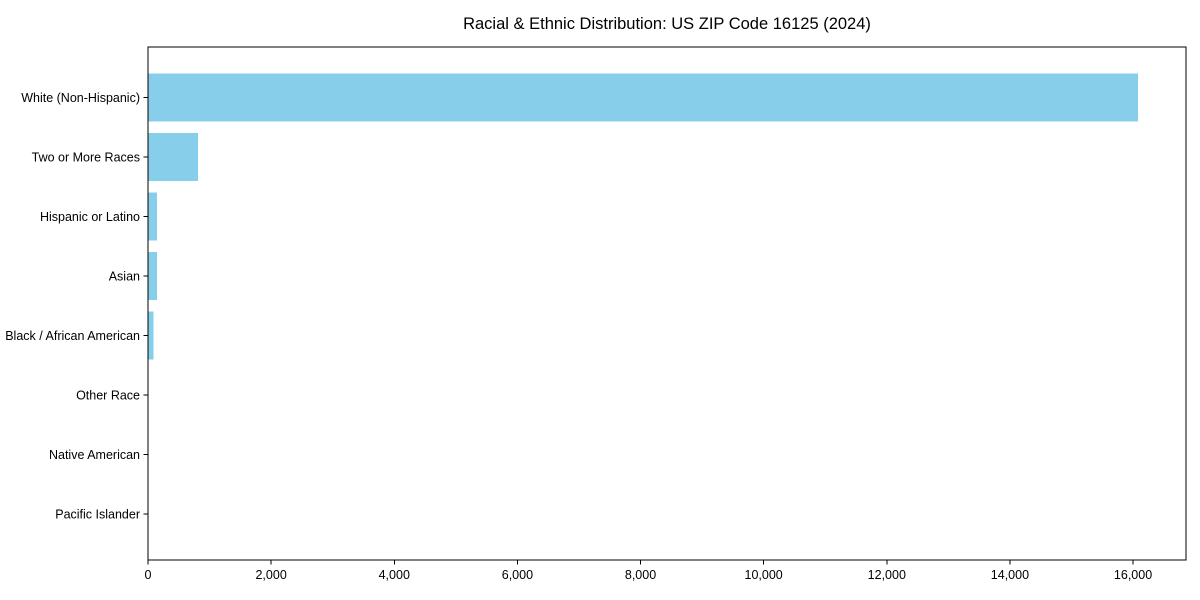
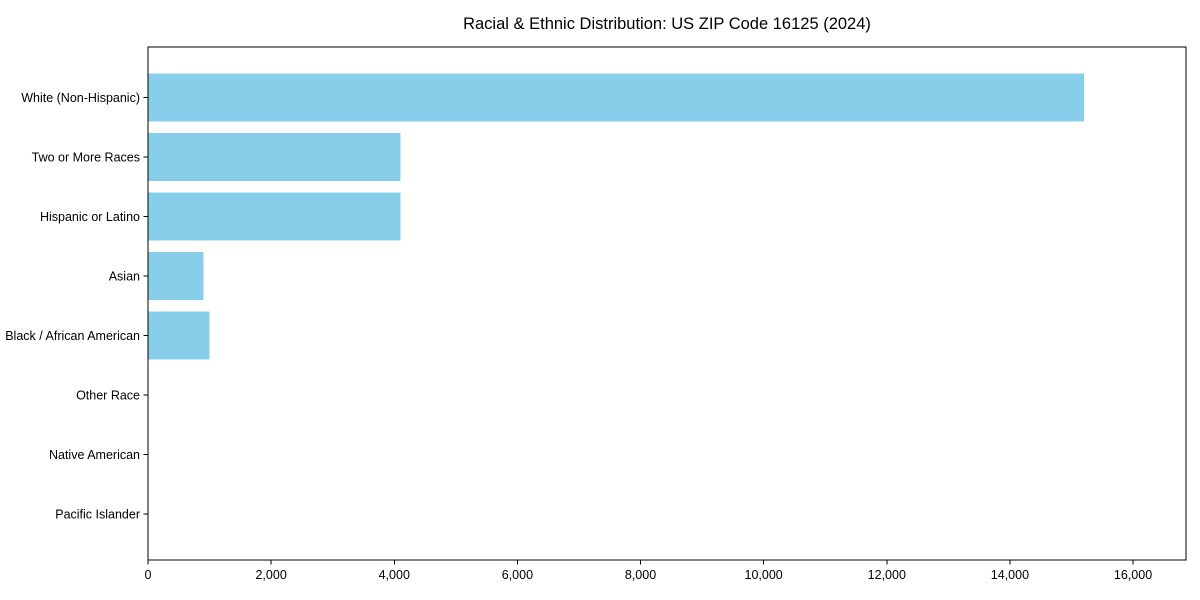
White (Non-Hispanic): 16100 -> 15200
Two or More Races: 800 -> 4100
Hispanic or Latino: 200 -> 4100
Asian: 100 -> 900
Black / African American: 100 -> 1000
